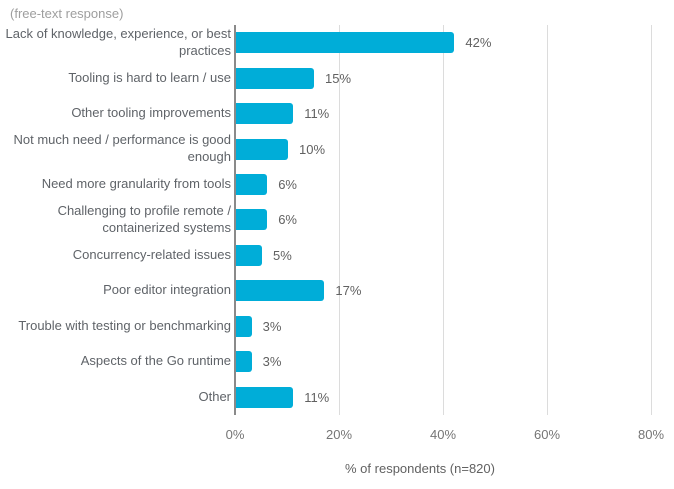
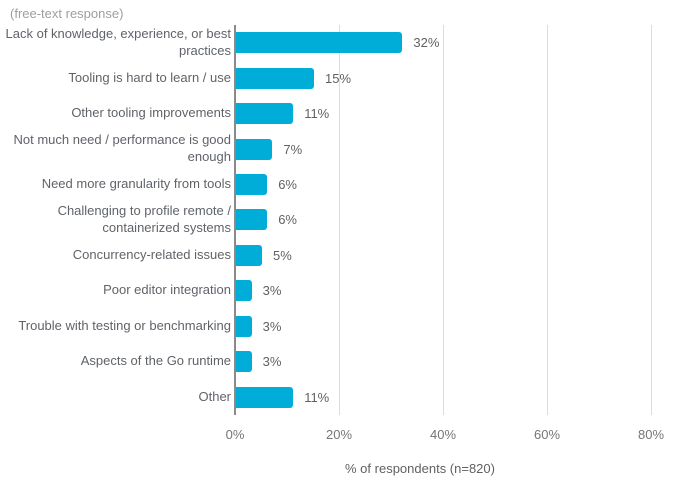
Lack of knowledge, experience, or best practices: 42% -> 32%
Not much need / performance is good enough: 10% -> 7%
Poor editor integration: 17% -> 3%
